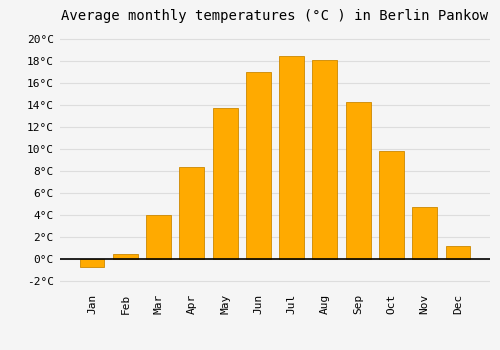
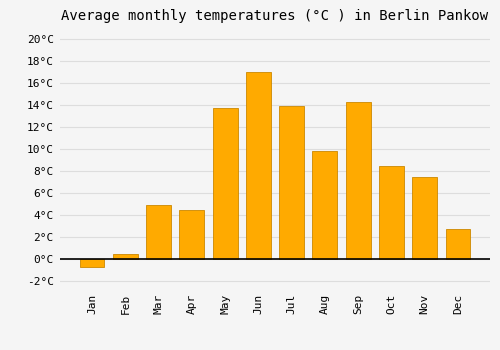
Mar: 4.0°C -> 4.9°C
Apr: 8.4°C -> 4.5°C
Jul: 18.5°C -> 13.9°C
Aug: 18.1°C -> 9.8°C
Oct: 9.8°C -> 8.5°C
Nov: 4.8°C -> 7.5°C
Dec: 1.2°C -> 2.8°C
